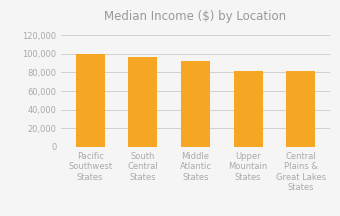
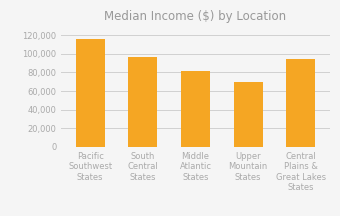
Pacific Southwest States: 100,000 -> 116,000
Middle Atlantic States: 92,000 -> 82,000
Upper Mountain States: 82,000 -> 70,000
Central Plains & Great Lakes States: 82,000 -> 94,000
